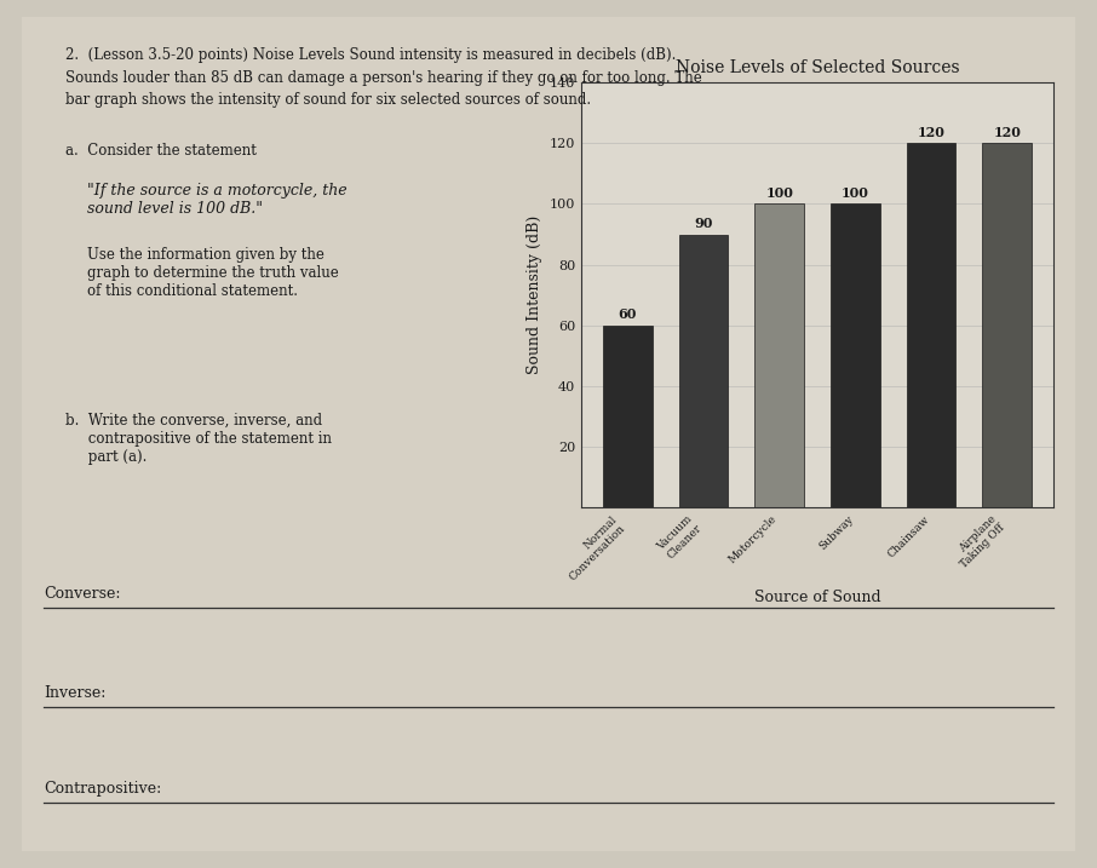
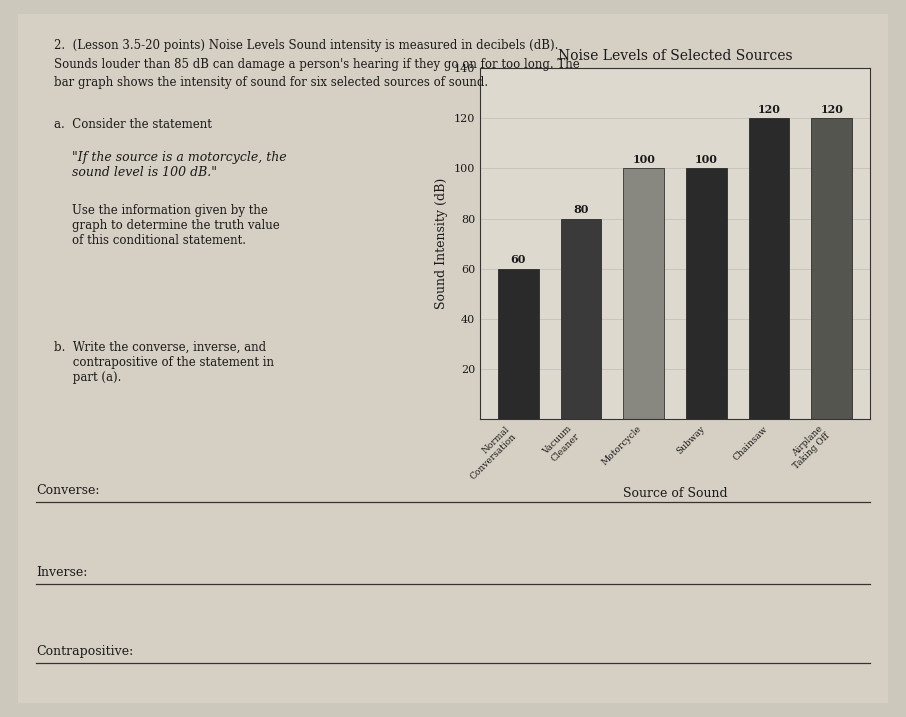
Vacuum Cleaner: 90 -> 80
